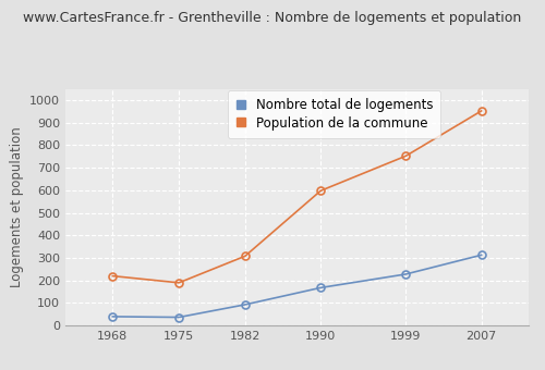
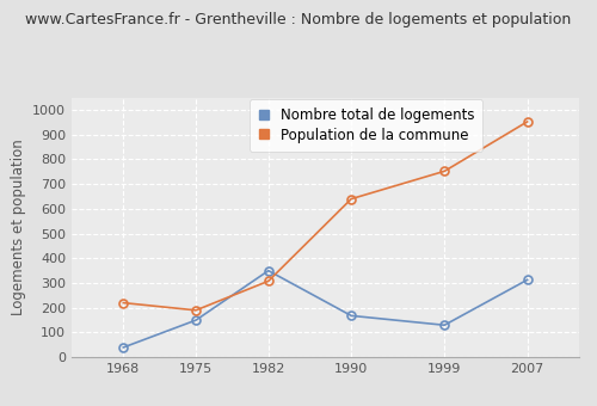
Nombre total de logements/1975: 37 -> 150
Nombre total de logements/1982: 93 -> 350
Population de la commune/1990: 598 -> 640
Nombre total de logements/1999: 228 -> 130
